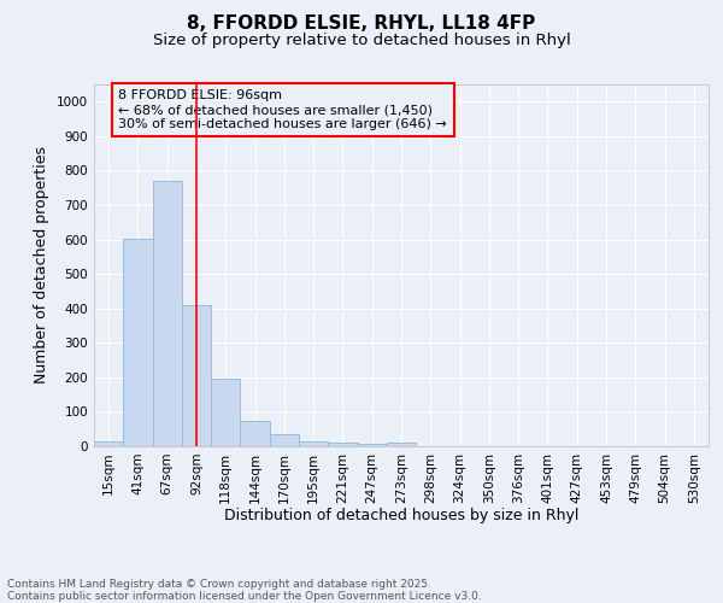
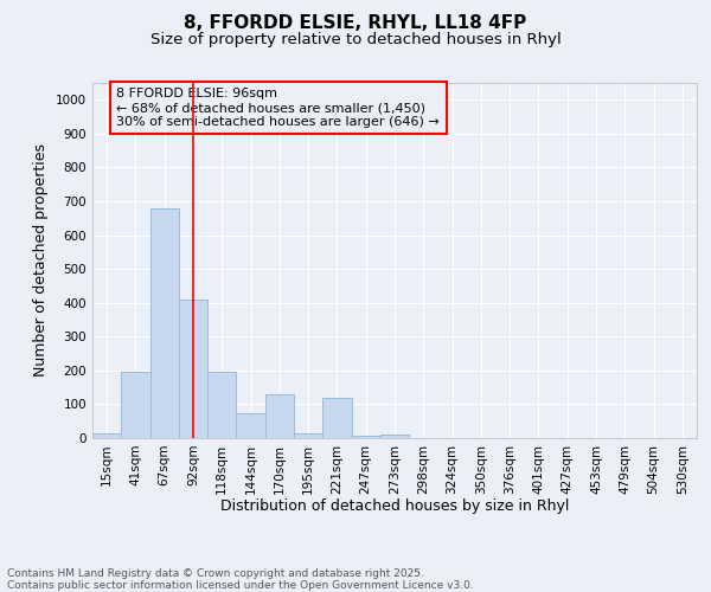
41sqm: 603 -> 195
67sqm: 770 -> 680
170sqm: 35 -> 130
221sqm: 10 -> 120
